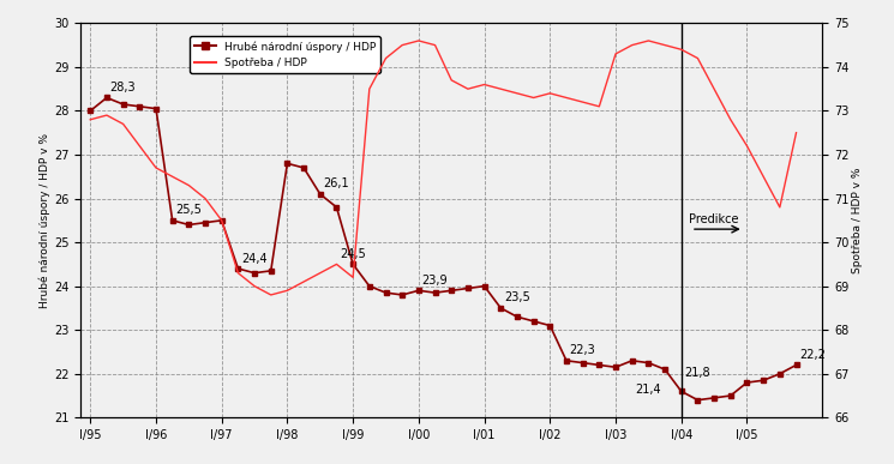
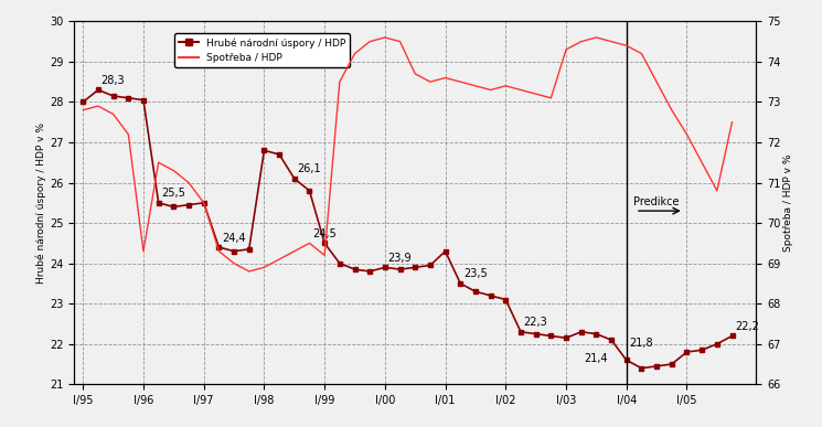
Spotřeba / HDP/I/96: 71.7 -> 69.3
Hrubé národní úspory / HDP/I/01: 24.00 -> 24.30
